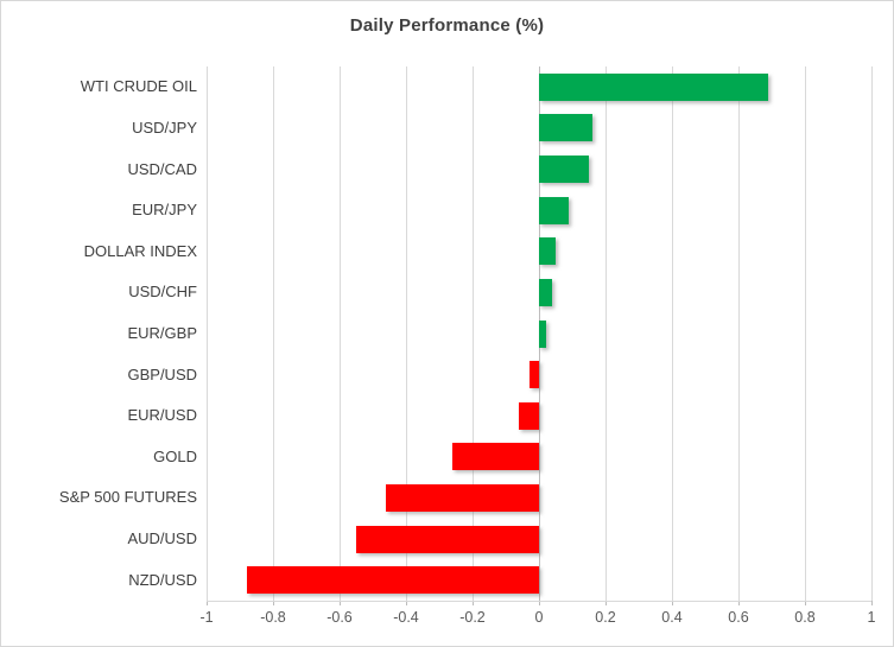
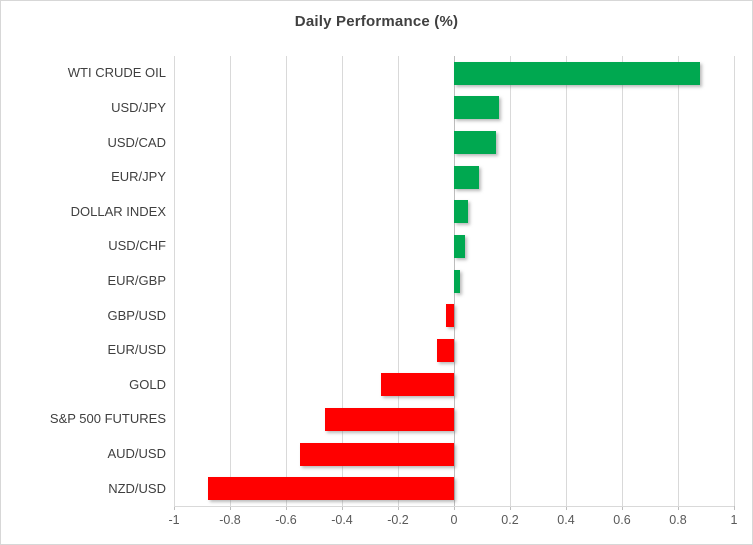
WTI CRUDE OIL: 0.69 -> 0.88
